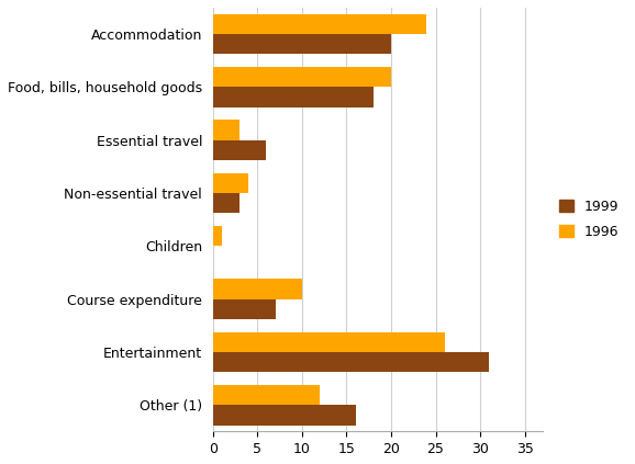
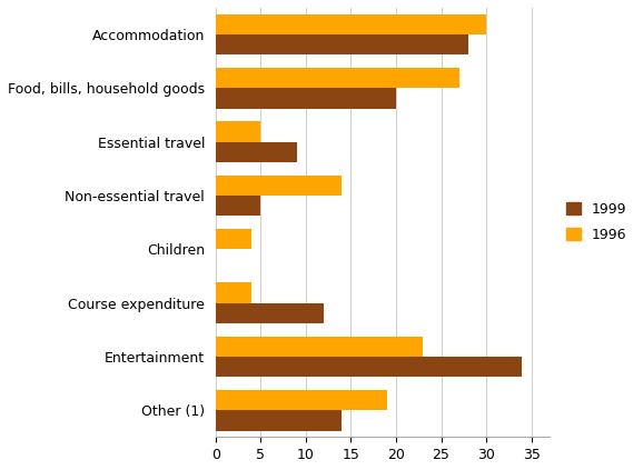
1996/Accommodation: 24 -> 30
1999/Accommodation: 20 -> 28
1996/Food, bills, household goods: 20 -> 27
1999/Food, bills, household goods: 18 -> 20
1996/Essential travel: 3 -> 5
1999/Essential travel: 6 -> 9
1996/Non-essential travel: 4 -> 14
1999/Non-essential travel: 3 -> 5
1996/Children: 1 -> 4
1996/Course expenditure: 10 -> 4
1999/Course expenditure: 7 -> 12
1996/Entertainment: 26 -> 23
1999/Entertainment: 31 -> 34
1996/Other (1): 12 -> 19
1999/Other (1): 16 -> 14
